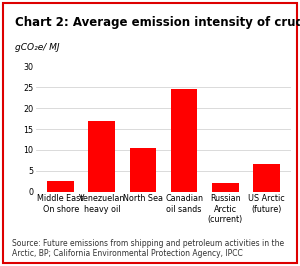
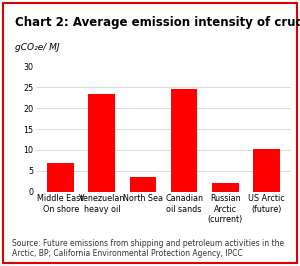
Middle East On shore: 2.5 -> 6.8
Venezuelan heavy oil: 17.0 -> 23.5
North Sea: 10.5 -> 3.5
US Arctic (future): 6.5 -> 10.2
